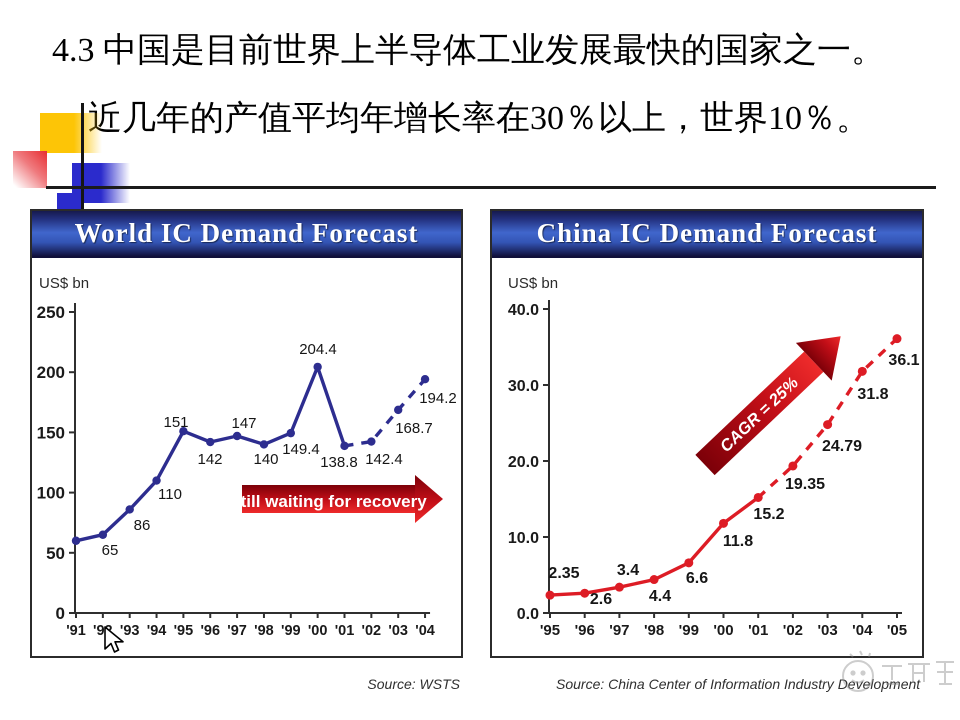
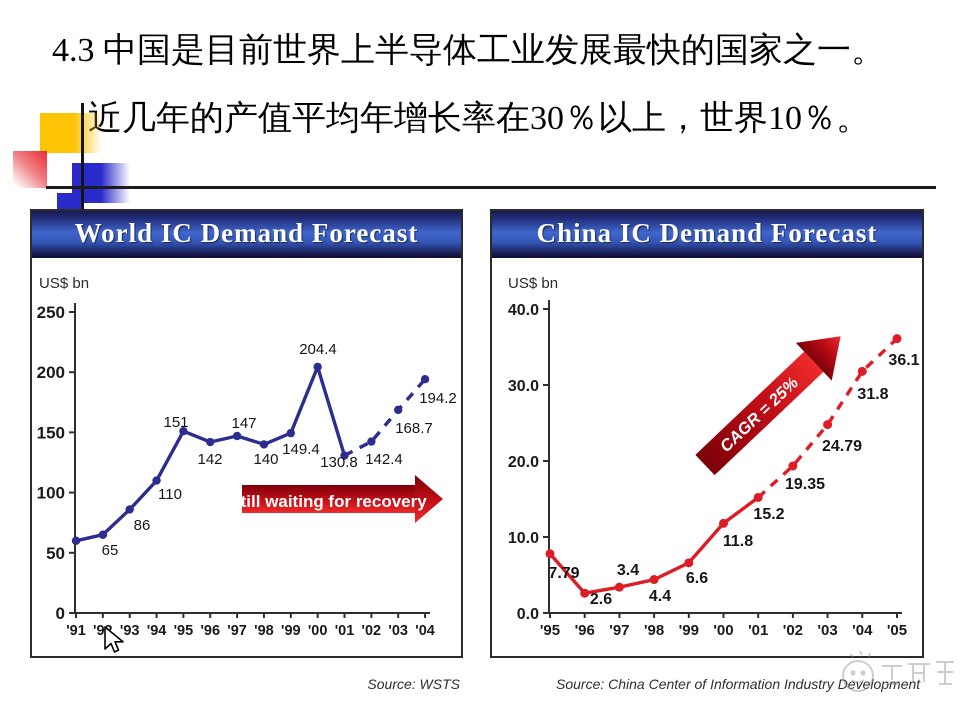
World IC Demand Forecast/'01: 138.8 -> 130.8
China IC Demand Forecast/'95: 2.35 -> 7.79
